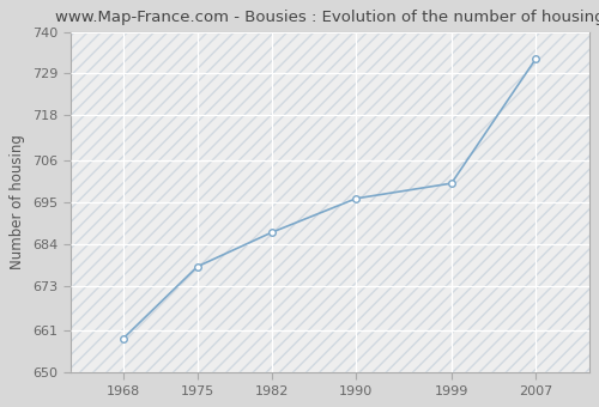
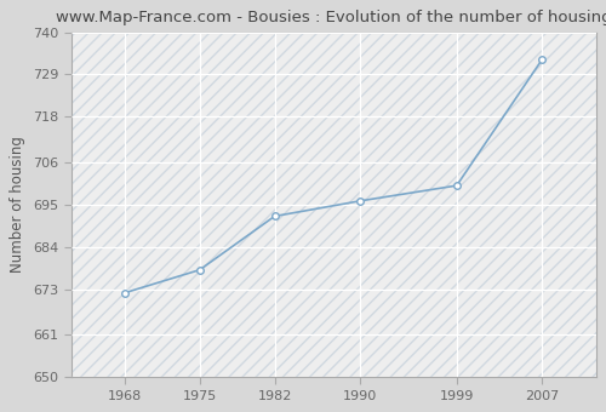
1968: 659 -> 672
1982: 687 -> 692
